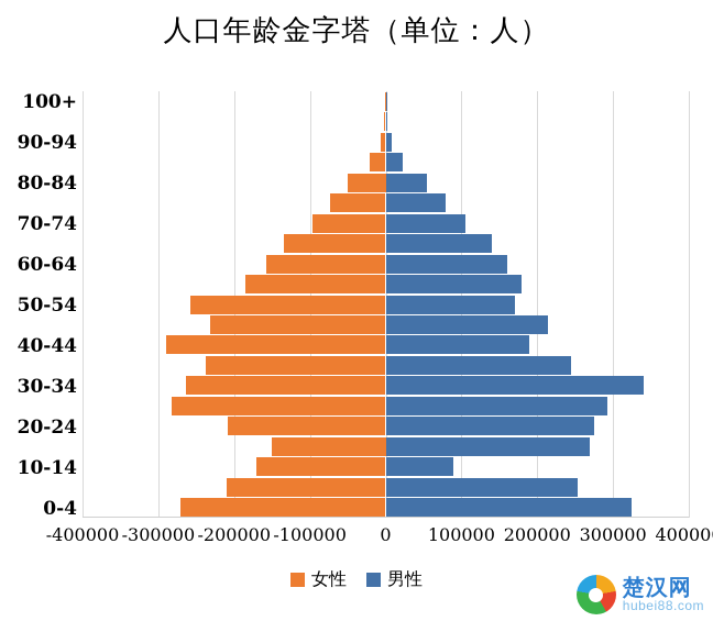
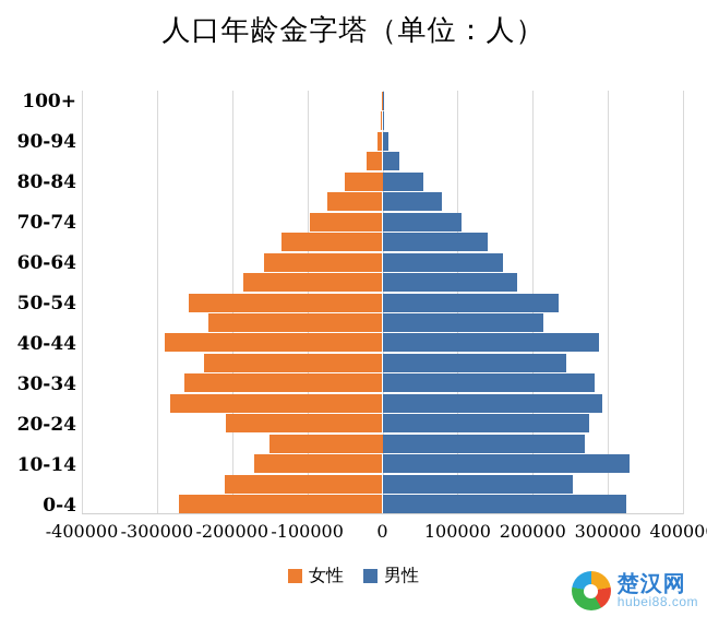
男性/10-14: 90000 -> 330000
男性/30-34: 340000 -> 280000
男性/40-44: 190000 -> 290000
男性/50-54: 170000 -> 240000
